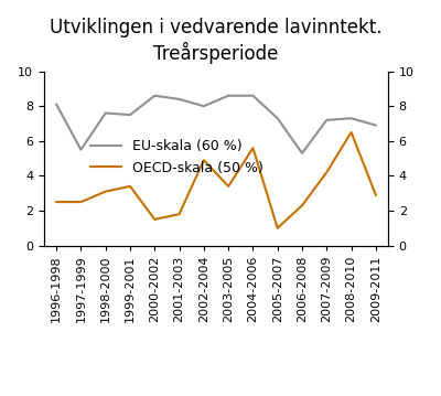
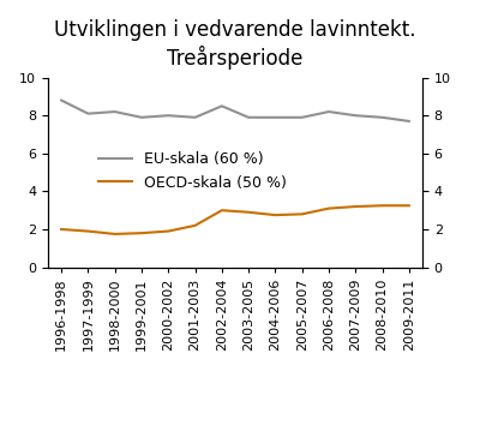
EU-skala (60 %)/1996-1998: 8.1 -> 8.8
OECD-skala (50 %)/1996-1998: 2.5 -> 2.0
EU-skala (60 %)/1997-1999: 5.5 -> 8.1
OECD-skala (50 %)/1997-1999: 2.5 -> 1.9
EU-skala (60 %)/1998-2000: 7.6 -> 8.2
OECD-skala (50 %)/1998-2000: 3.1 -> 1.8
EU-skala (60 %)/1999-2001: 7.5 -> 7.9
OECD-skala (50 %)/1999-2001: 3.4 -> 1.8
EU-skala (60 %)/2000-2002: 8.6 -> 8.0
OECD-skala (50 %)/2000-2002: 1.5 -> 1.9
EU-skala (60 %)/2001-2003: 8.4 -> 7.9
OECD-skala (50 %)/2001-2003: 1.8 -> 2.2
EU-skala (60 %)/2002-2004: 8.0 -> 8.5
OECD-skala (50 %)/2002-2004: 4.9 -> 3.0
EU-skala (60 %)/2003-2005: 8.6 -> 7.9
OECD-skala (50 %)/2003-2005: 3.4 -> 2.9
EU-skala (60 %)/2004-2006: 8.6 -> 7.9
OECD-skala (50 %)/2004-2006: 5.6 -> 2.8
EU-skala (60 %)/2005-2007: 7.3 -> 7.9
OECD-skala (50 %)/2005-2007: 1.0 -> 2.8
EU-skala (60 %)/2006-2008: 5.3 -> 8.2
OECD-skala (50 %)/2006-2008: 2.3 -> 3.1
EU-skala (60 %)/2007-2009: 7.2 -> 8.0
OECD-skala (50 %)/2007-2009: 4.2 -> 3.2
EU-skala (60 %)/2008-2010: 7.3 -> 7.9
OECD-skala (50 %)/2008-2010: 6.5 -> 3.2
EU-skala (60 %)/2009-2011: 6.9 -> 7.7
OECD-skala (50 %)/2009-2011: 2.9 -> 3.2
